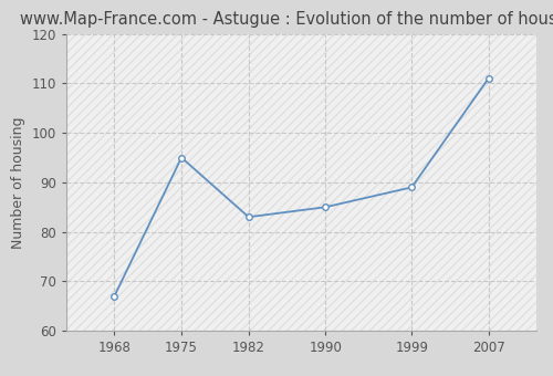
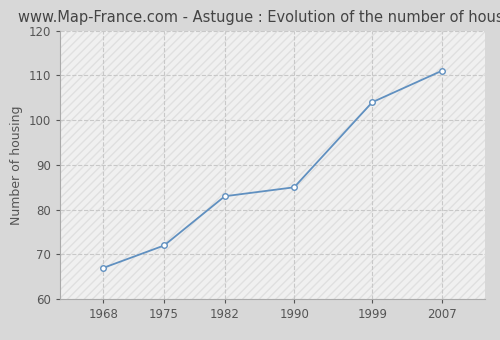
1975: 95 -> 72
1999: 89 -> 104
